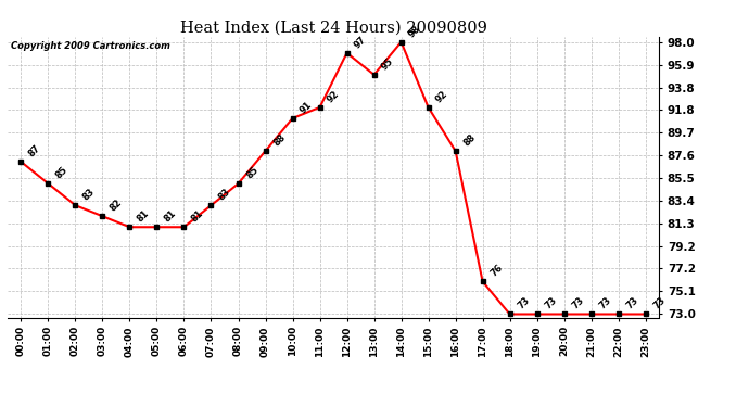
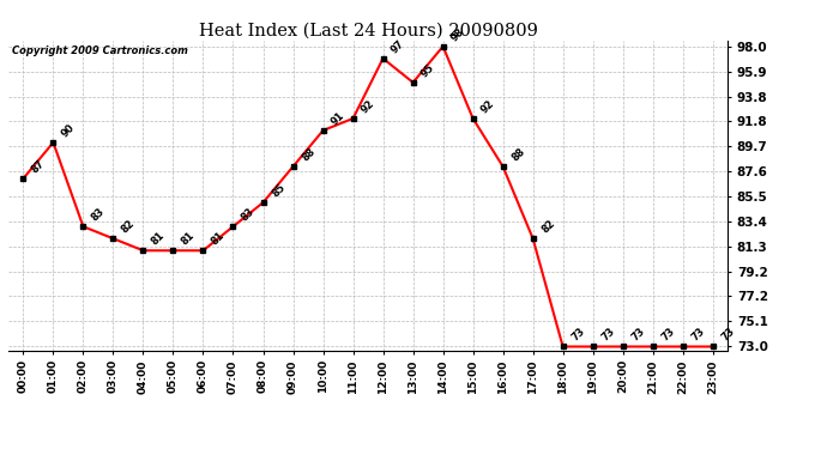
01:00: 85 -> 90
17:00: 76 -> 82
